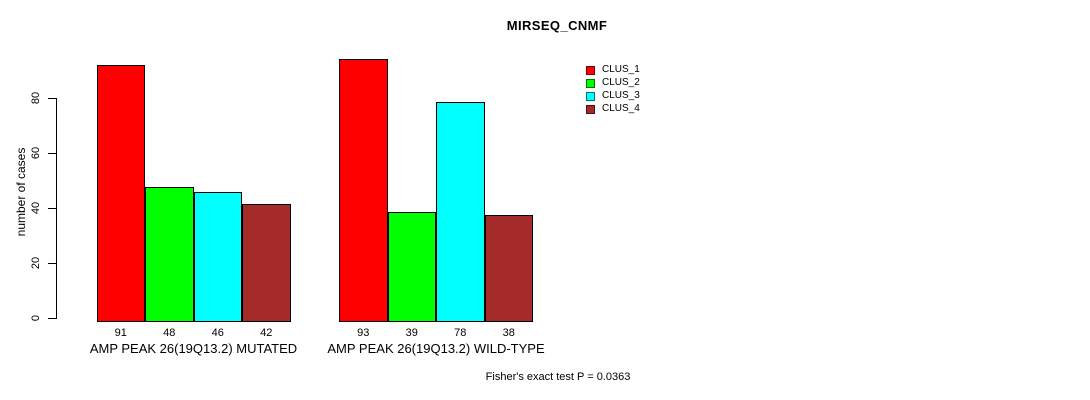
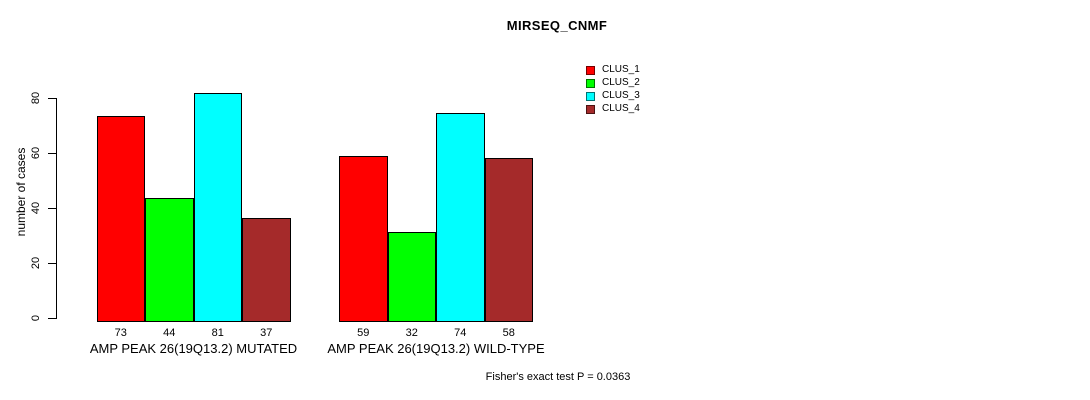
CLUS_1/AMP PEAK 26(19Q13.2) MUTATED: 91 -> 73
CLUS_2/AMP PEAK 26(19Q13.2) MUTATED: 48 -> 44
CLUS_3/AMP PEAK 26(19Q13.2) MUTATED: 46 -> 81
CLUS_4/AMP PEAK 26(19Q13.2) MUTATED: 42 -> 37
CLUS_1/AMP PEAK 26(19Q13.2) WILD-TYPE: 93 -> 59
CLUS_2/AMP PEAK 26(19Q13.2) WILD-TYPE: 39 -> 32
CLUS_3/AMP PEAK 26(19Q13.2) WILD-TYPE: 78 -> 74
CLUS_4/AMP PEAK 26(19Q13.2) WILD-TYPE: 38 -> 58
